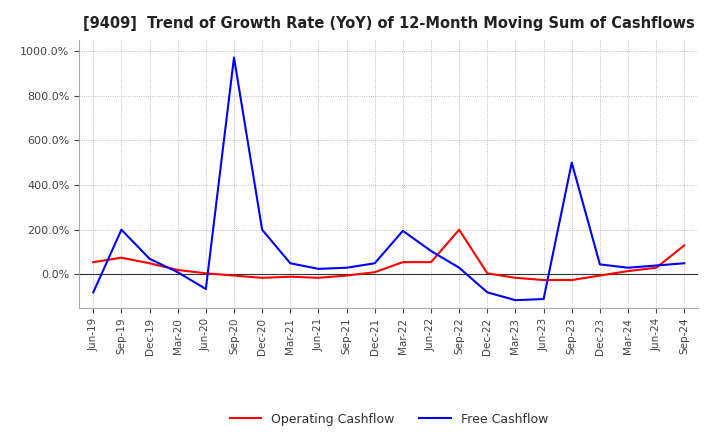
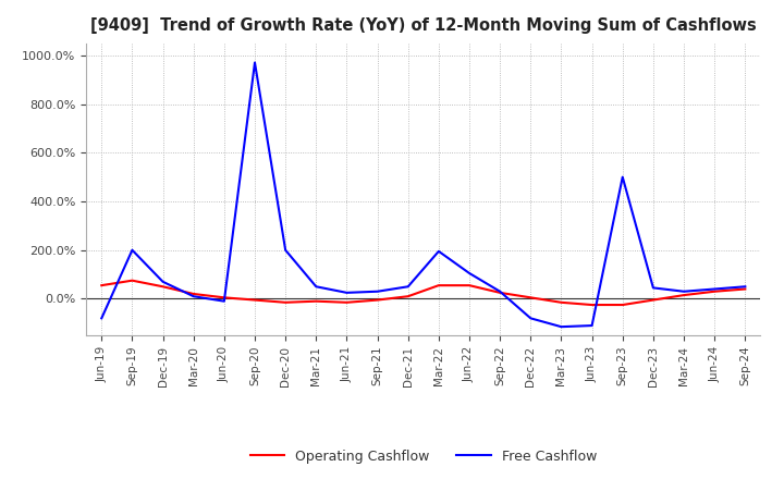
Free Cashflow/Jun-20: -65% -> -10%
Operating Cashflow/Sep-22: 200% -> 25%
Operating Cashflow/Sep-24: 130% -> 40%
